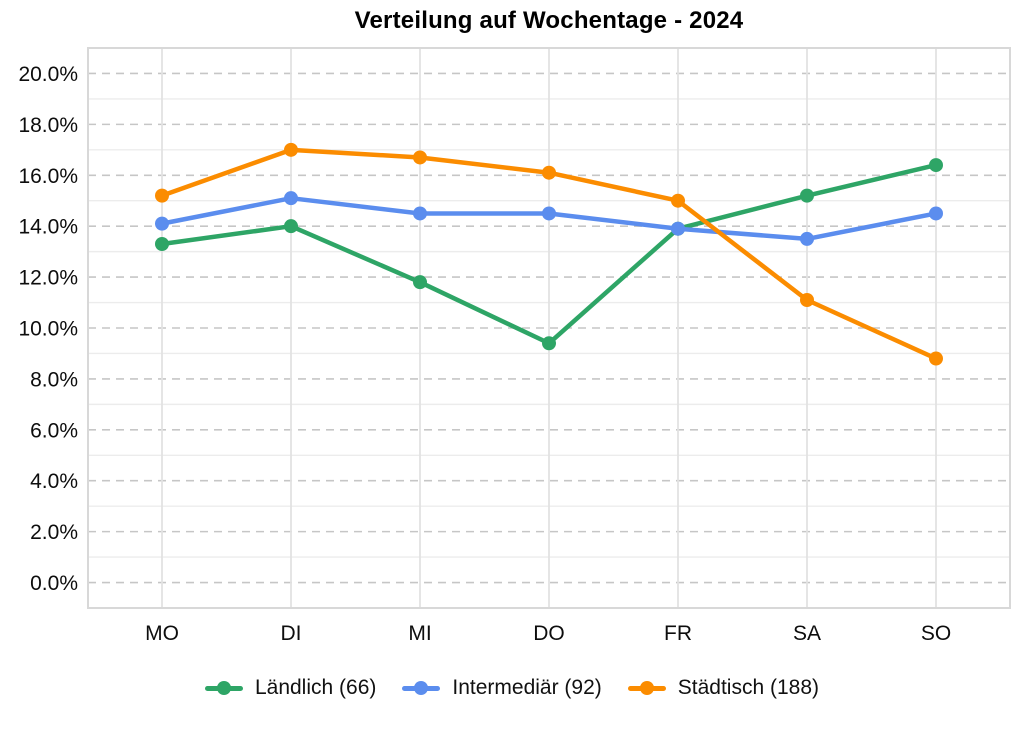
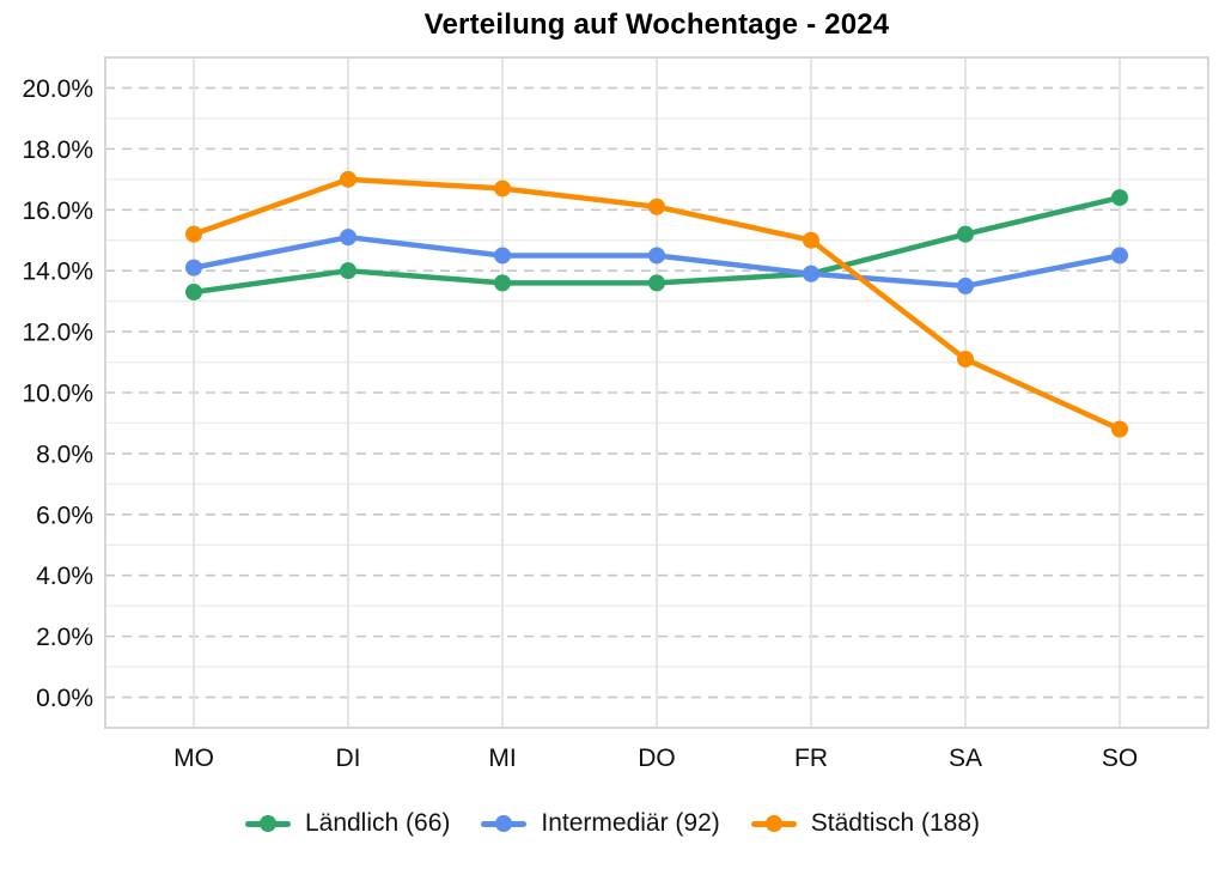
Ländlich (66)/MI: 11.8% -> 13.6%
Ländlich (66)/DO: 9.4% -> 13.6%
